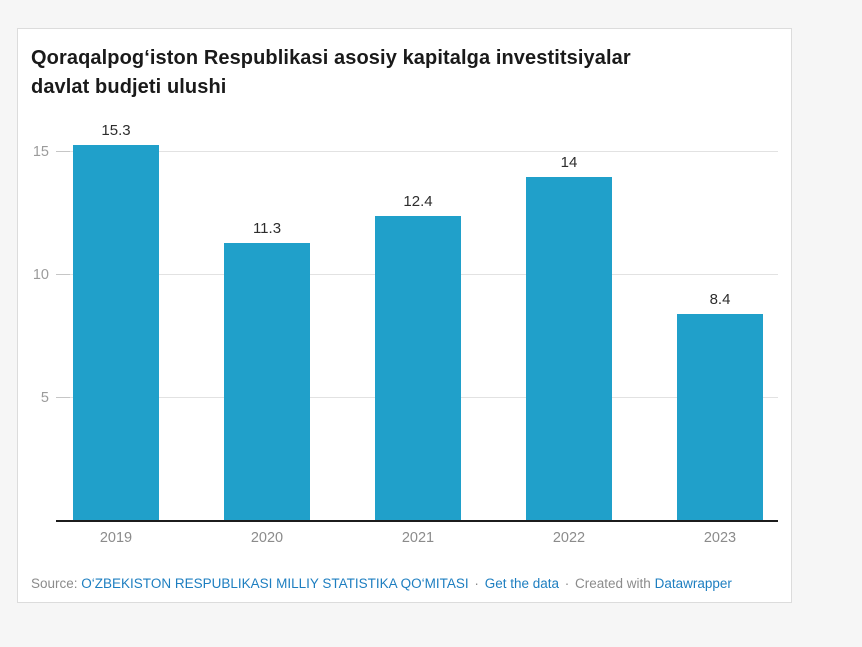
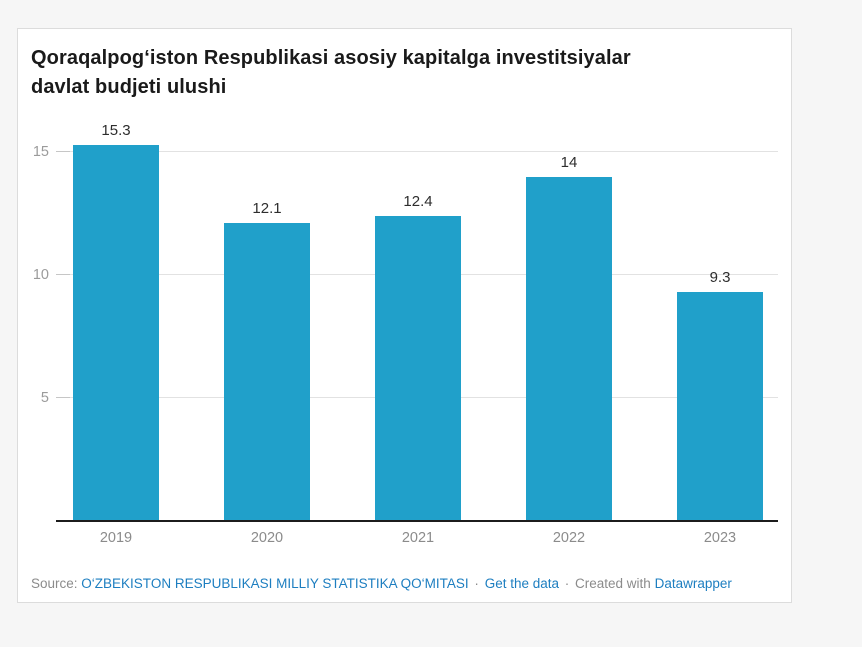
2020: 11.3 -> 12.1
2023: 8.4 -> 9.3
